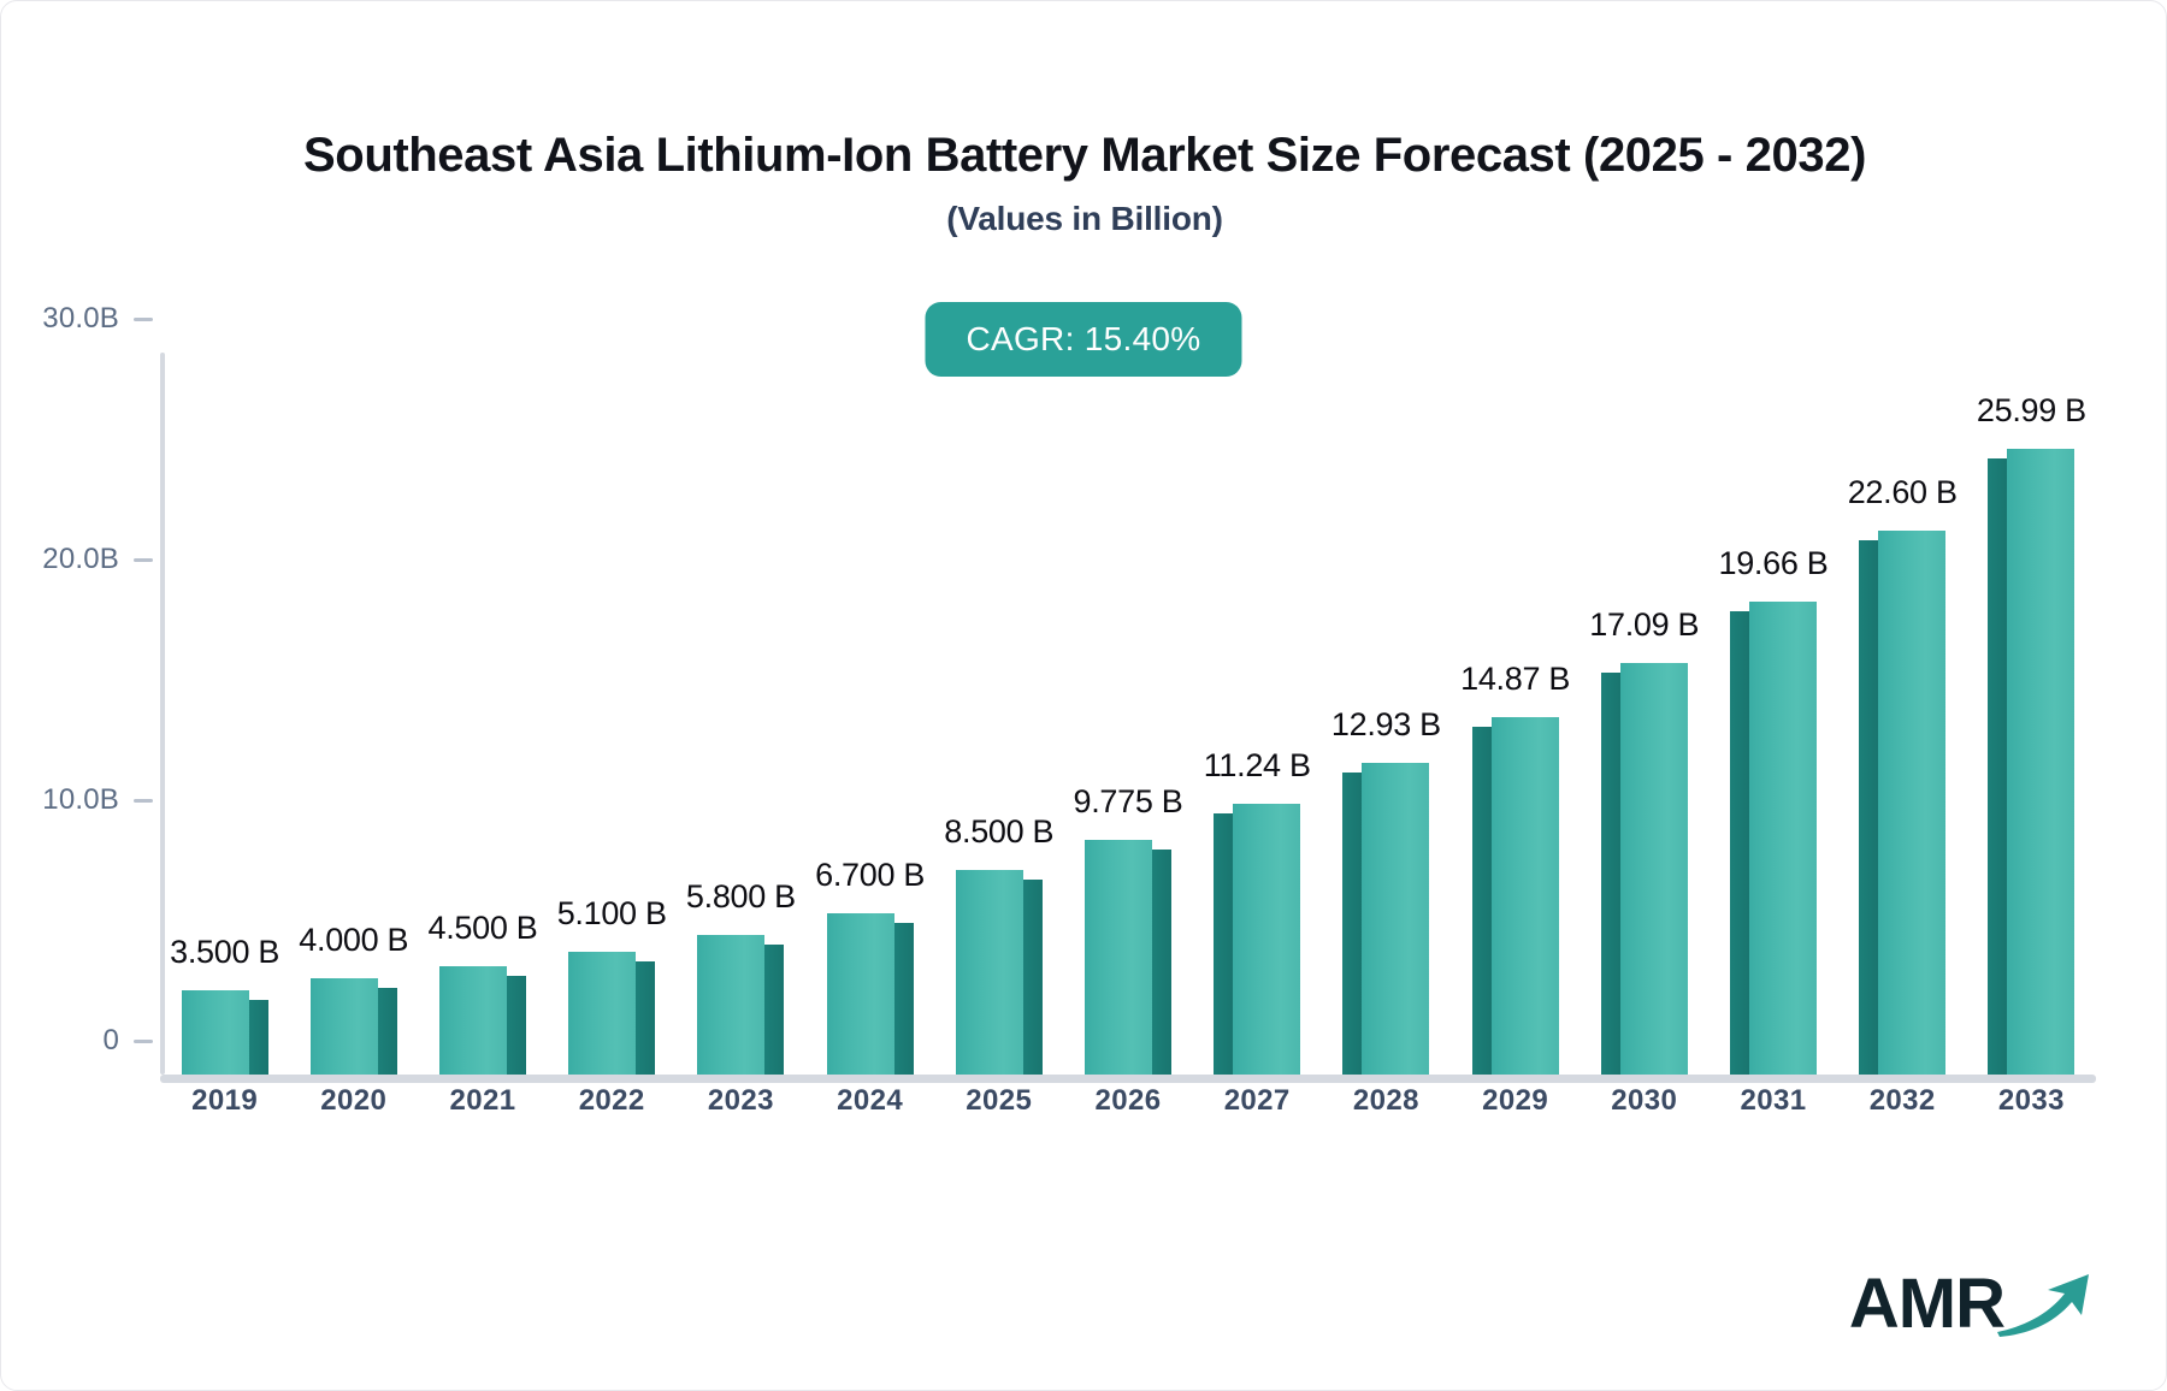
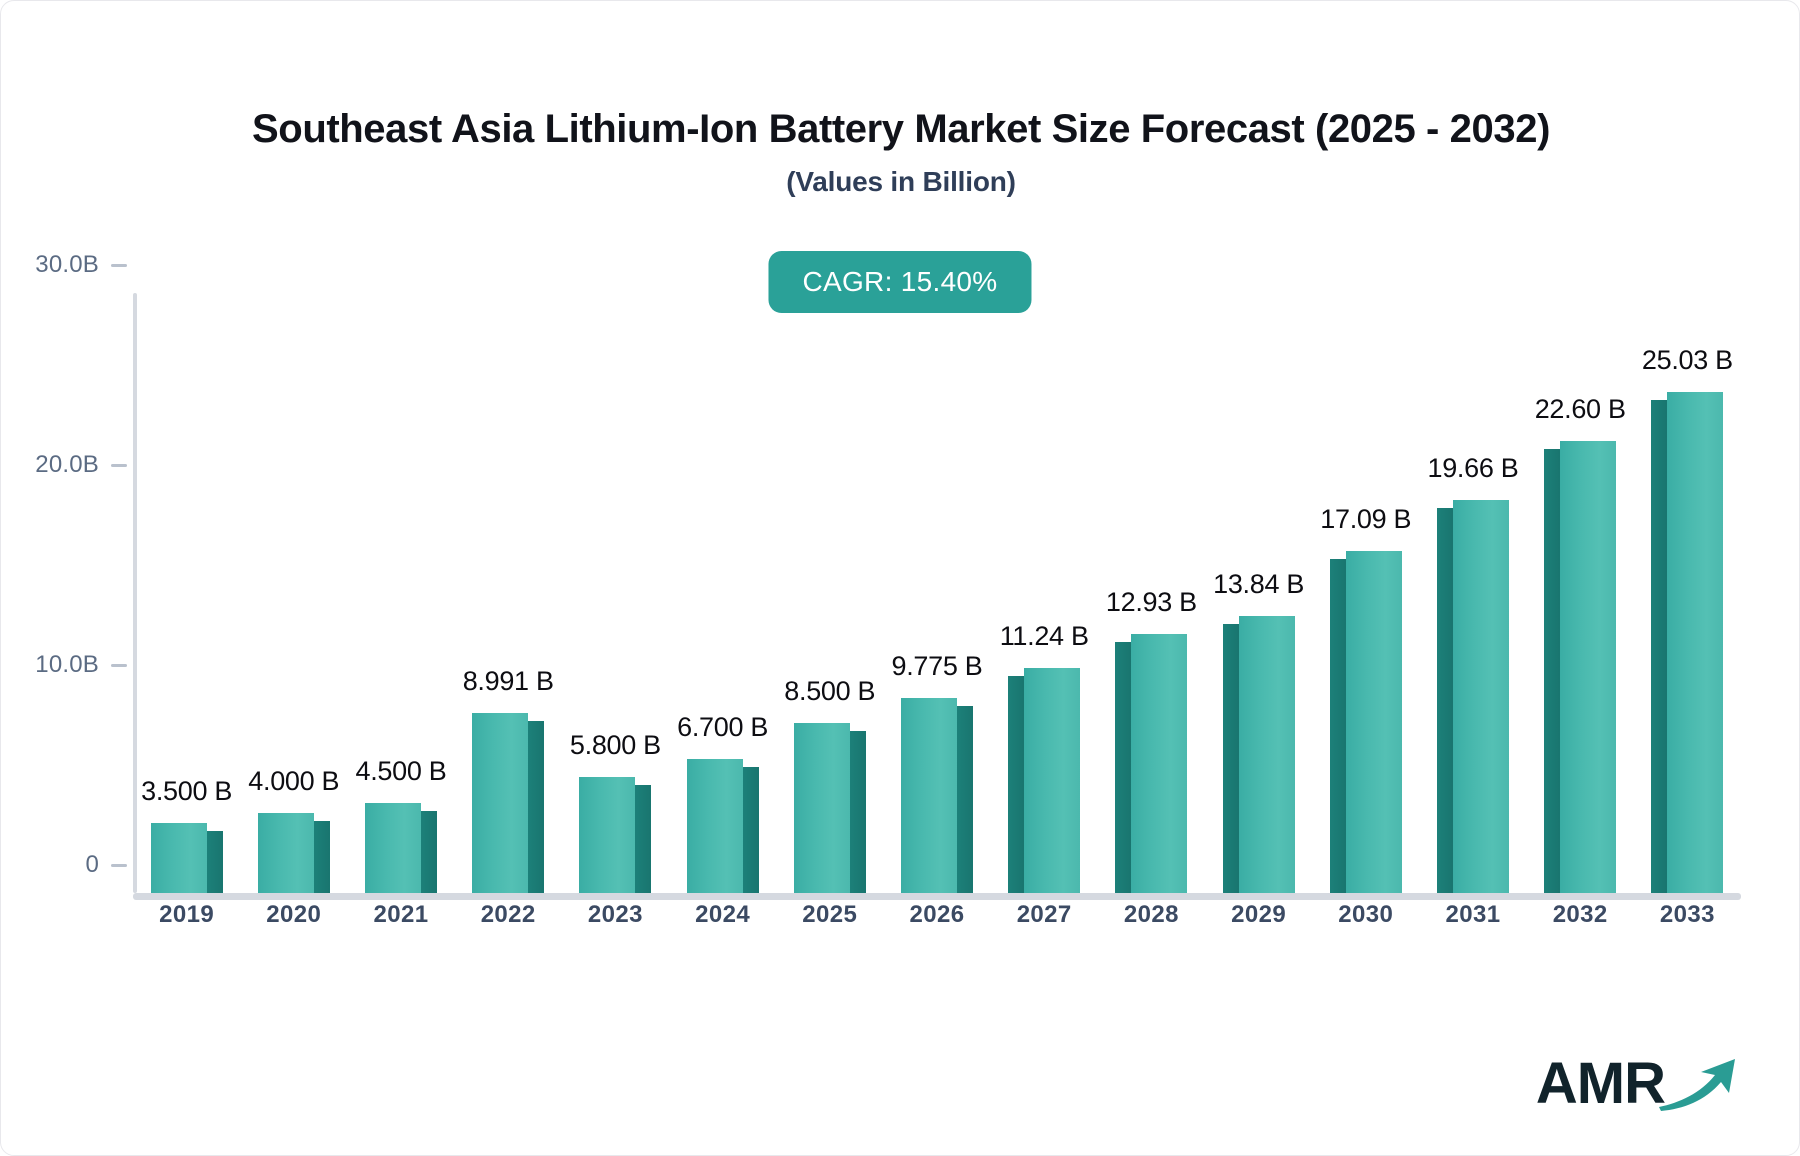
2022: 5.100 -> 8.991
2029: 14.87 -> 13.84
2033: 25.99 -> 25.03
